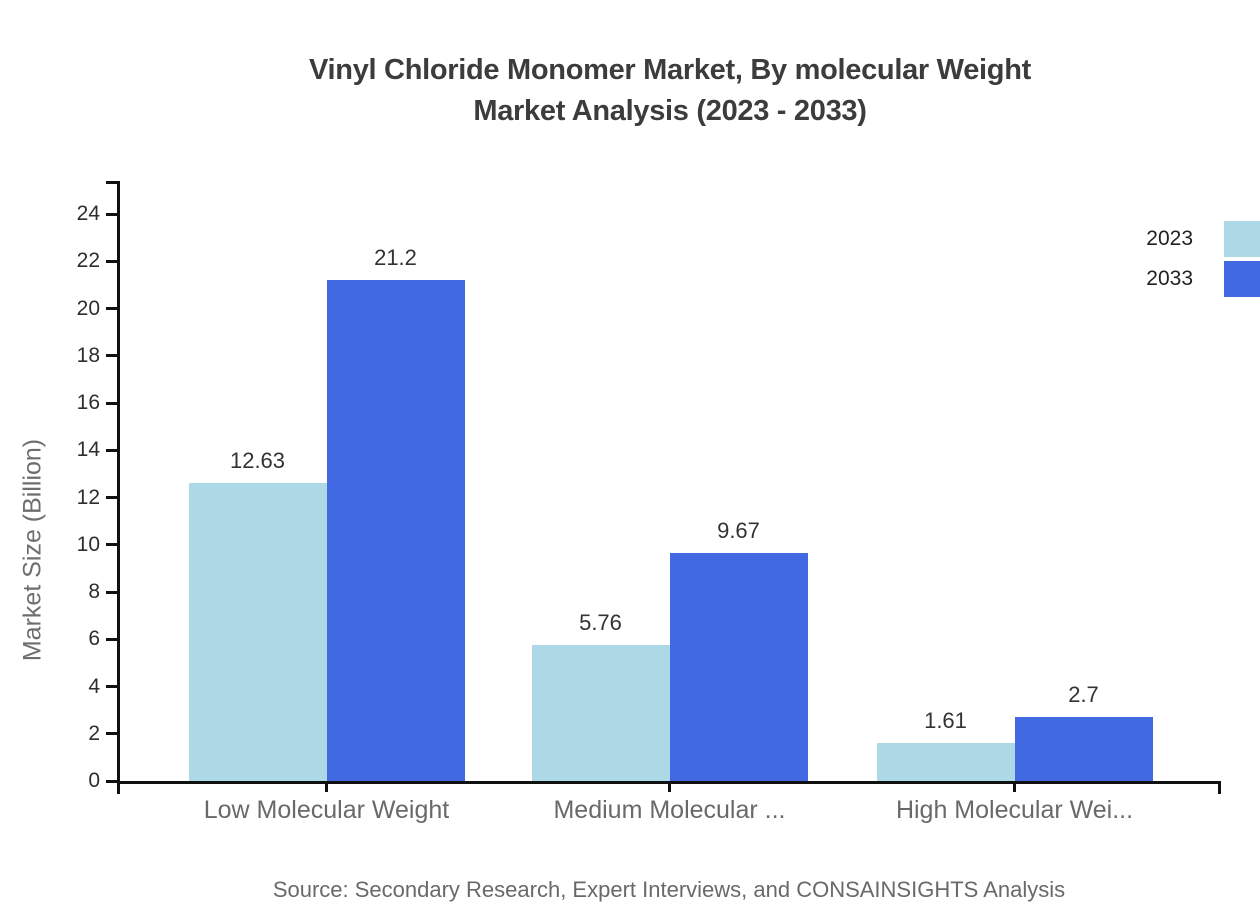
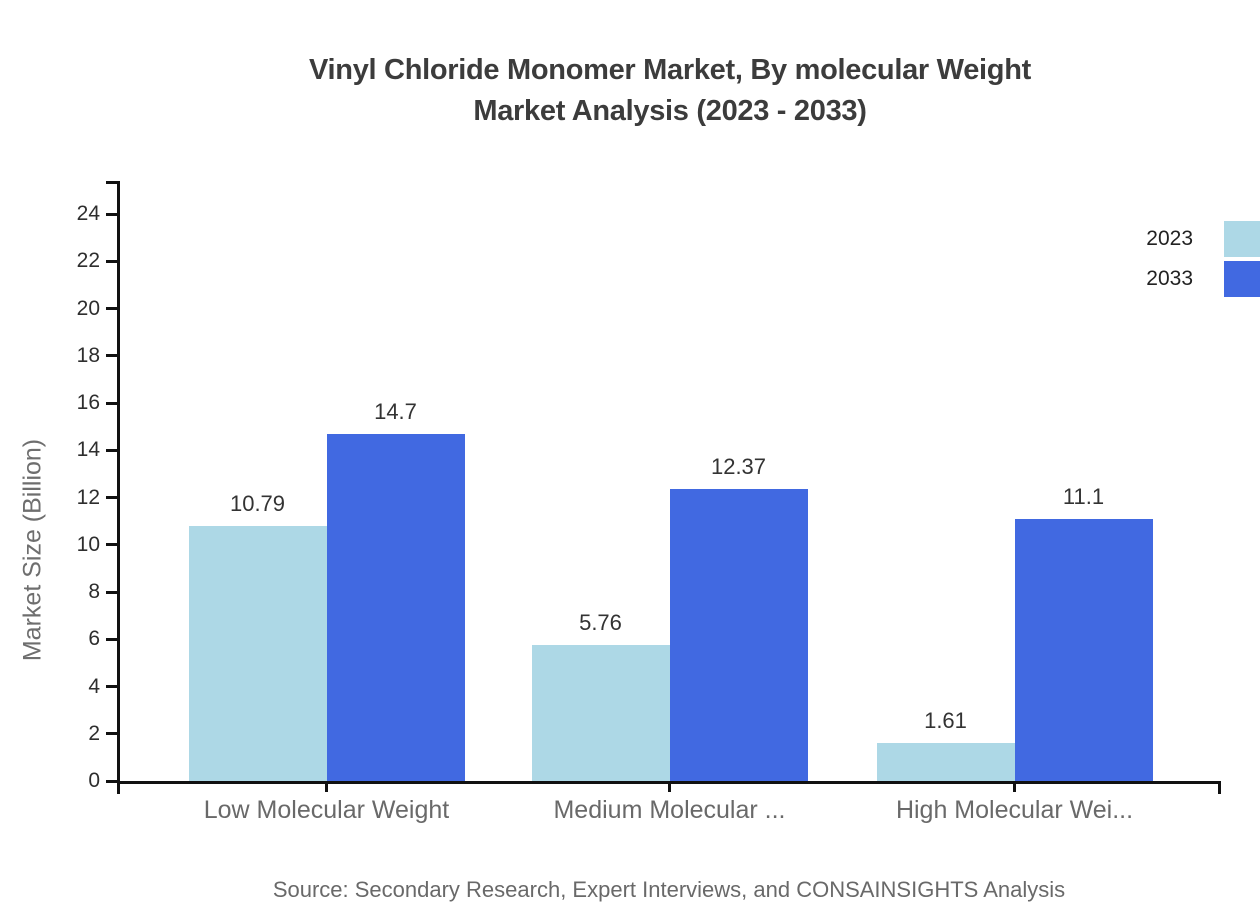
2023/Low Molecular Weight: 12.63 -> 10.79
2033/Low Molecular Weight: 21.2 -> 14.7
2033/Medium Molecular ...: 9.67 -> 12.37
2033/High Molecular Wei...: 2.7 -> 11.1
